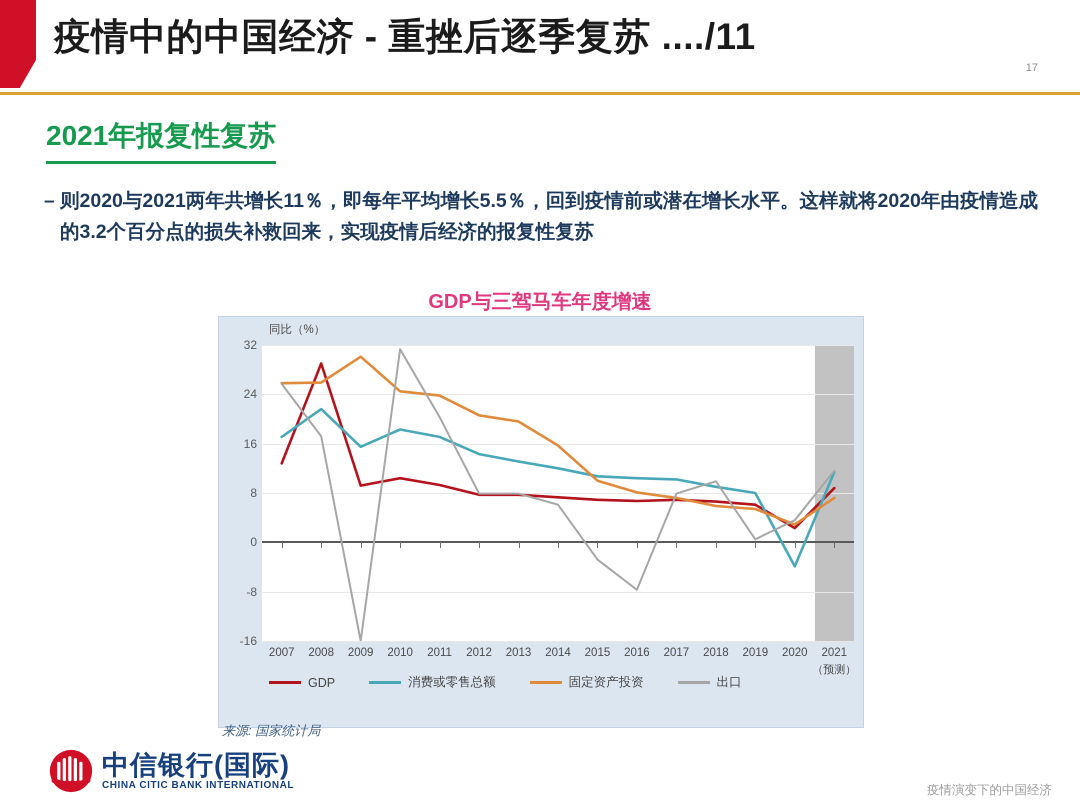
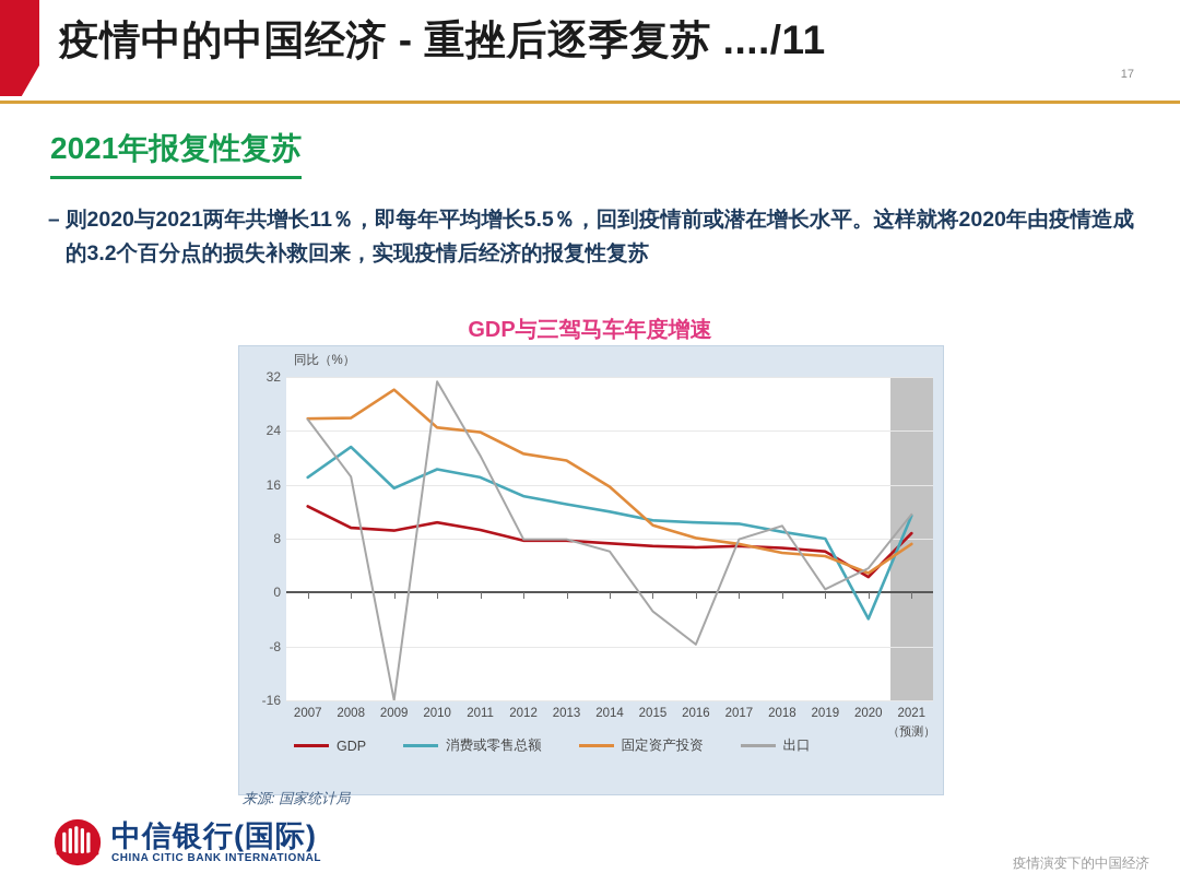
GDP/2008: 29 -> 10
